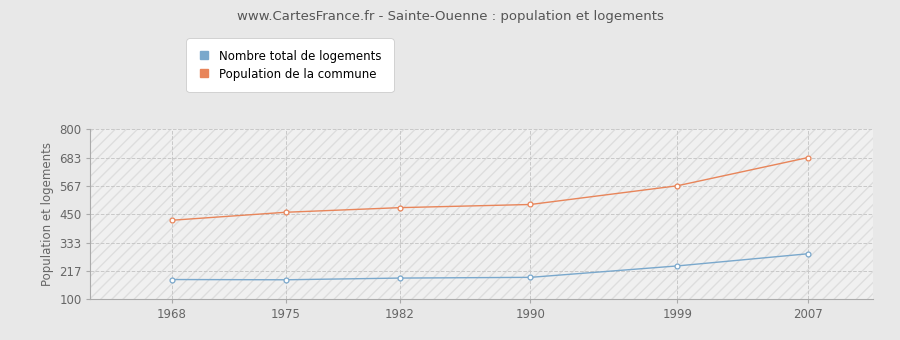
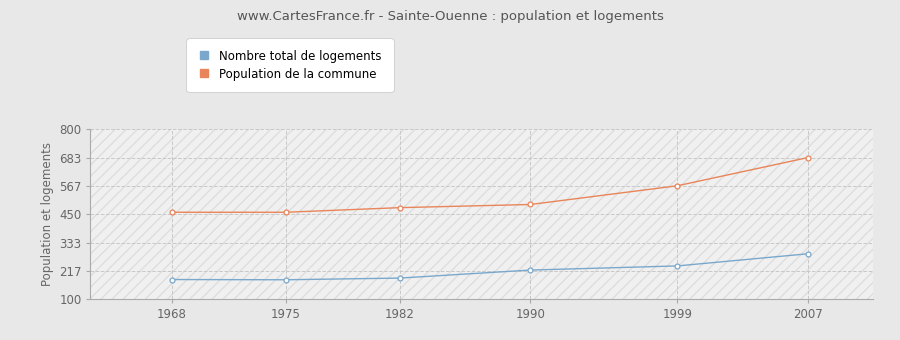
Population de la commune/1968: 425 -> 458
Nombre total de logements/1990: 190 -> 220
